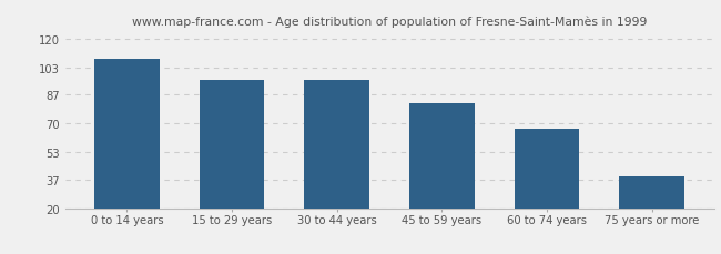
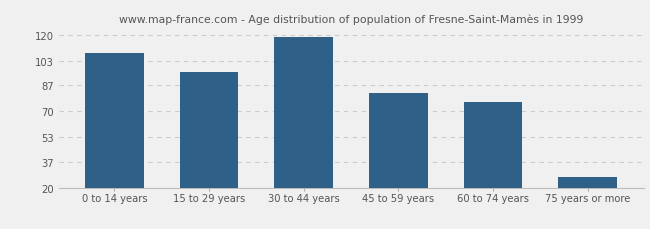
30 to 44 years: 96 -> 119
60 to 74 years: 67 -> 76
75 years or more: 39 -> 27
